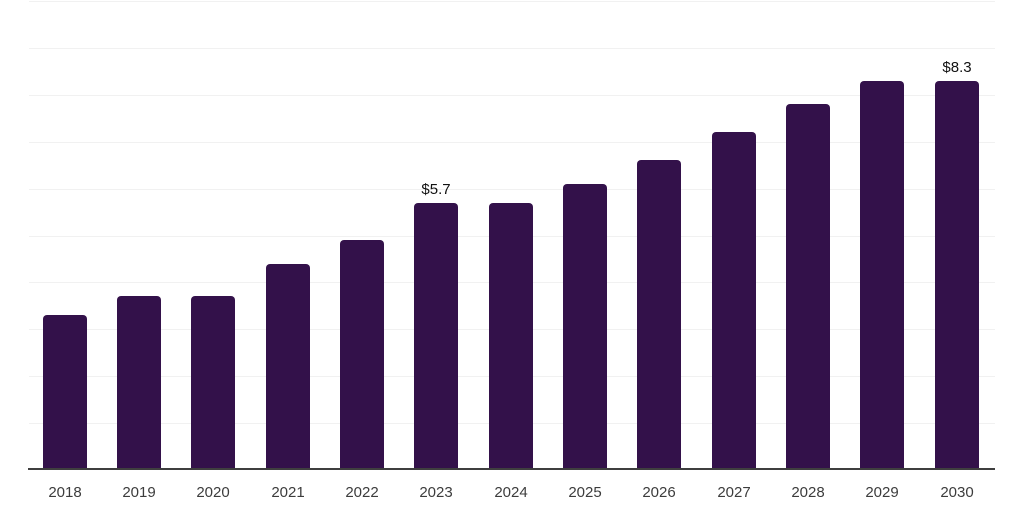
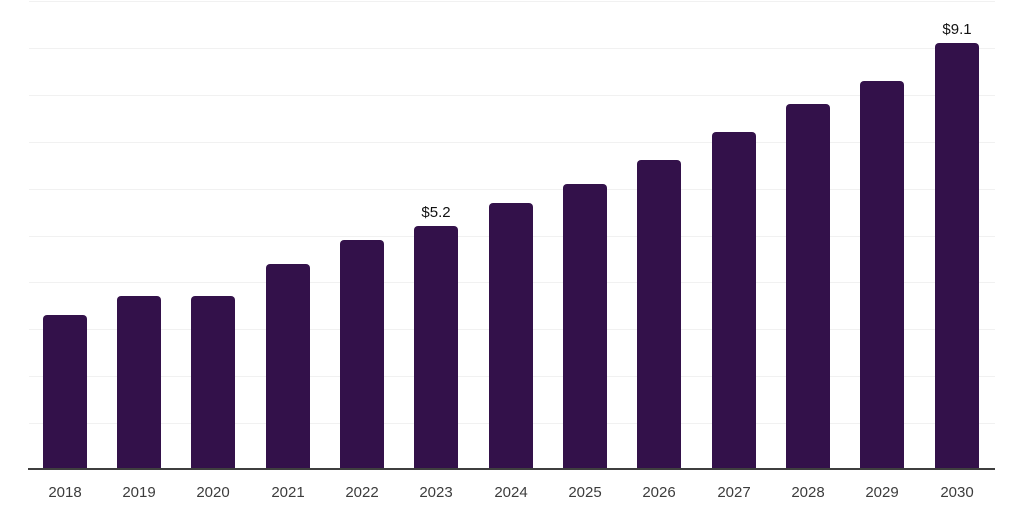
2023: $5.7 -> $5.2
2030: $8.3 -> $9.1
